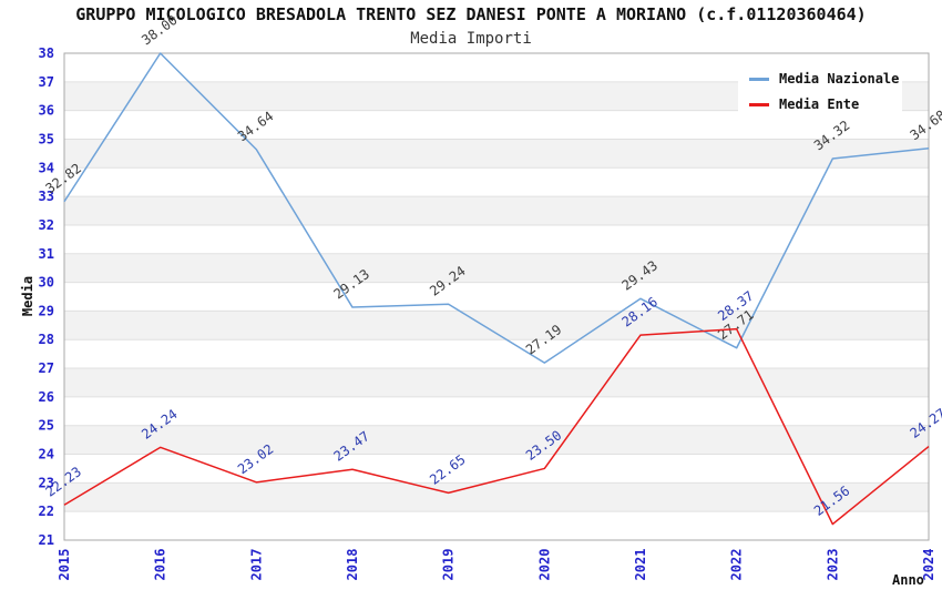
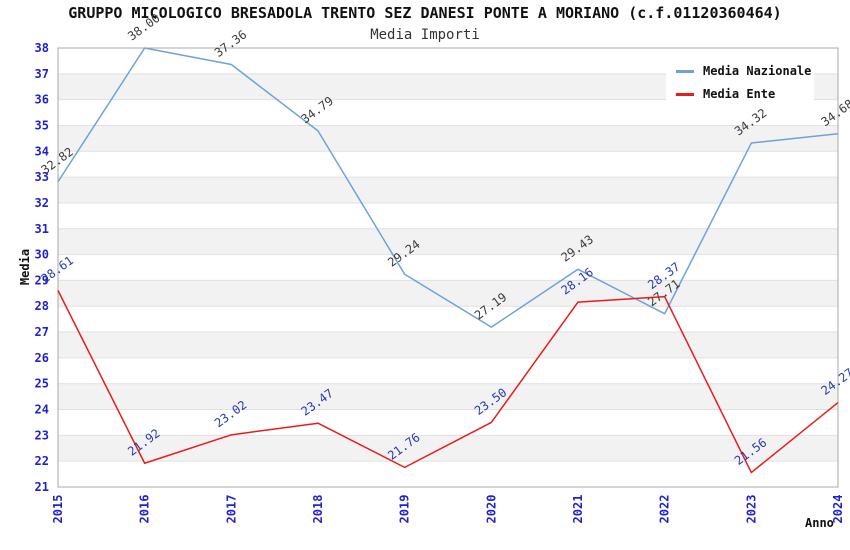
Media Ente/2015: 22.23 -> 28.61
Media Ente/2016: 24.24 -> 21.92
Media Nazionale/2017: 34.64 -> 37.36
Media Nazionale/2018: 29.13 -> 34.79
Media Ente/2019: 22.65 -> 21.76
